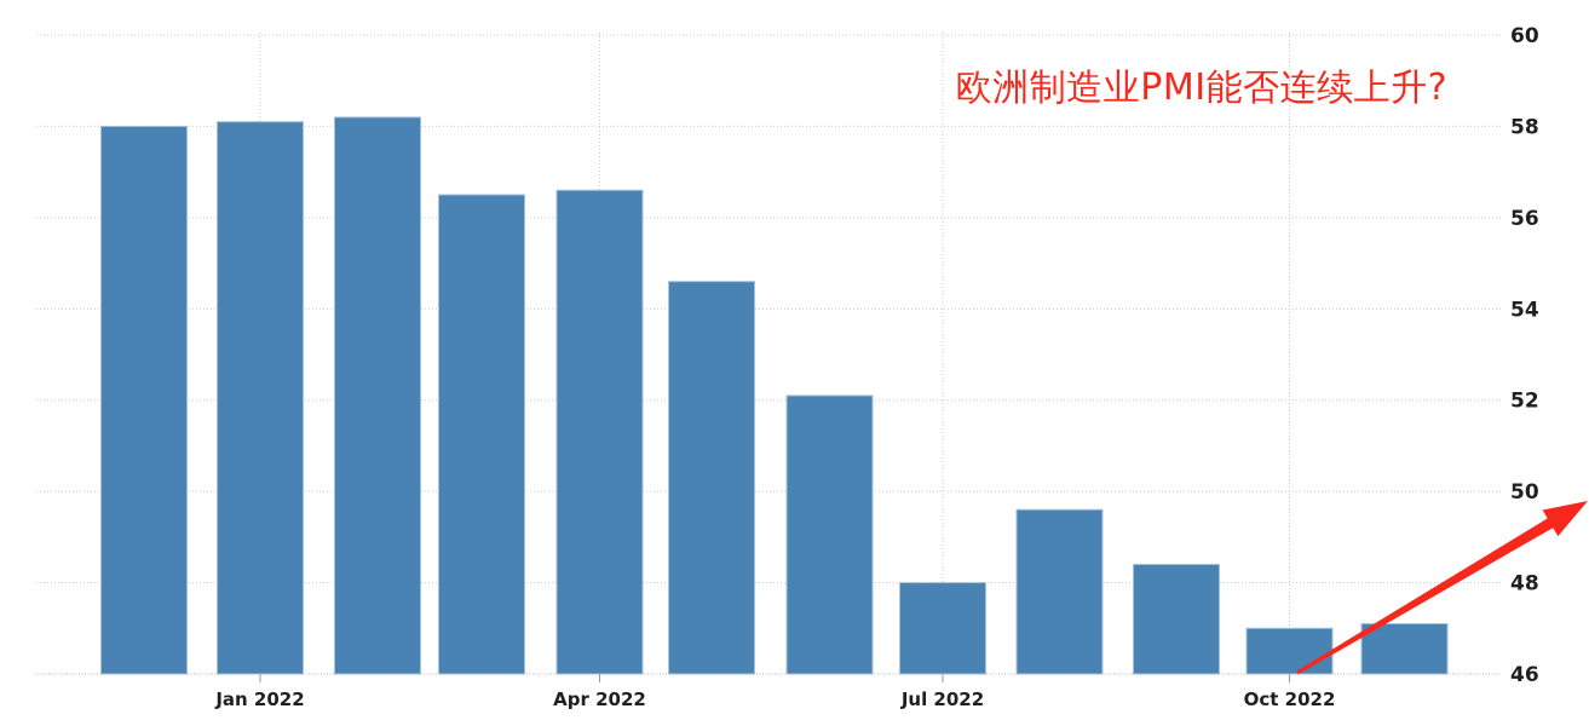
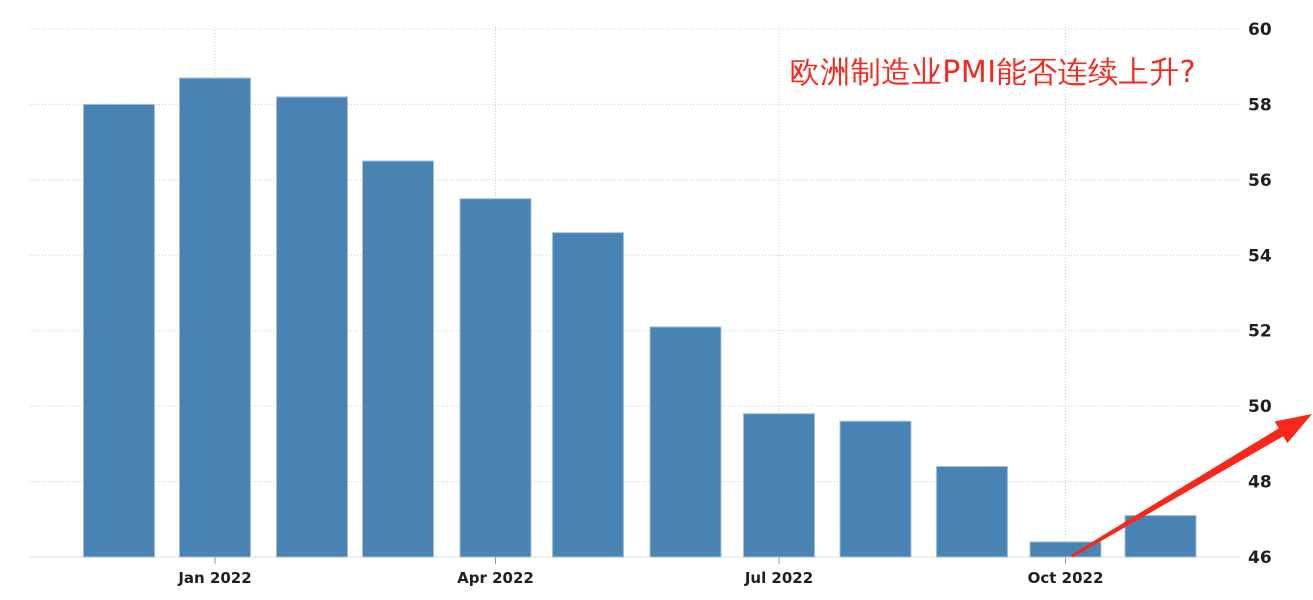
Jan 2022: 58.1 -> 58.7
Apr 2022: 56.6 -> 55.5
Jul 2022: 48.0 -> 49.8
Oct 2022: 47.0 -> 46.4
